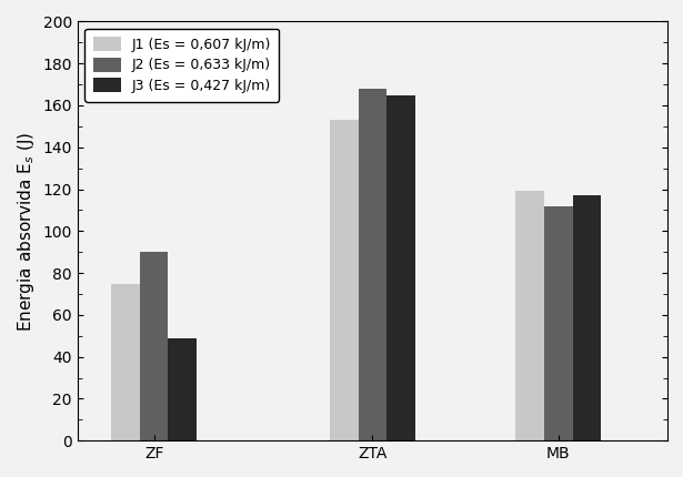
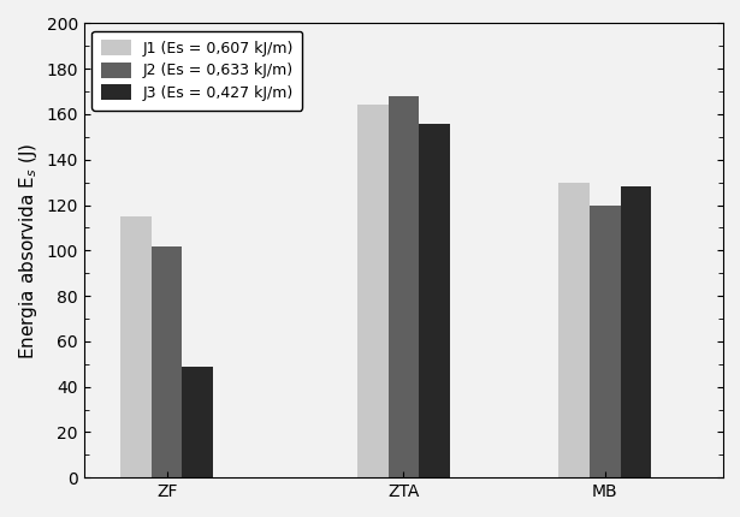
J1 (Es = 0,607 kJ/m)/ZF: 75 -> 115
J2 (Es = 0,633 kJ/m)/ZF: 90 -> 102
J1 (Es = 0,607 kJ/m)/ZTA: 153 -> 164
J3 (Es = 0,427 kJ/m)/ZTA: 165 -> 156
J1 (Es = 0,607 kJ/m)/MB: 119 -> 130
J2 (Es = 0,633 kJ/m)/MB: 112 -> 120
J3 (Es = 0,427 kJ/m)/MB: 117 -> 128
